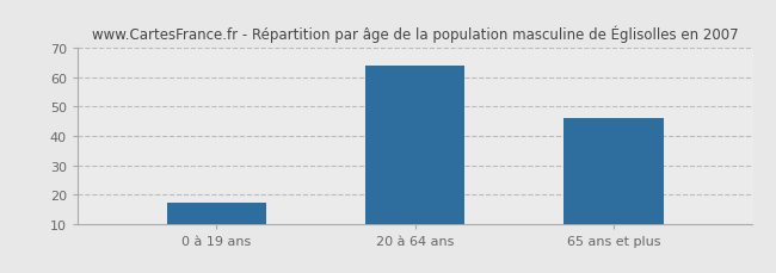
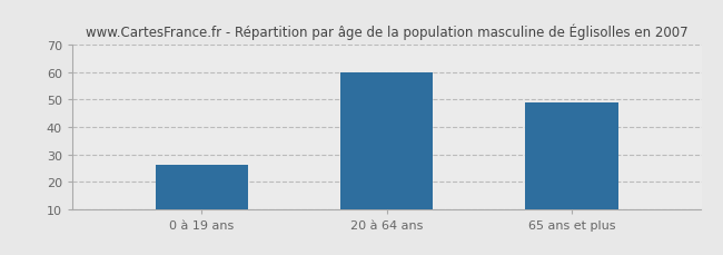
0 à 19 ans: 17 -> 26
20 à 64 ans: 64 -> 60
65 ans et plus: 46 -> 49
